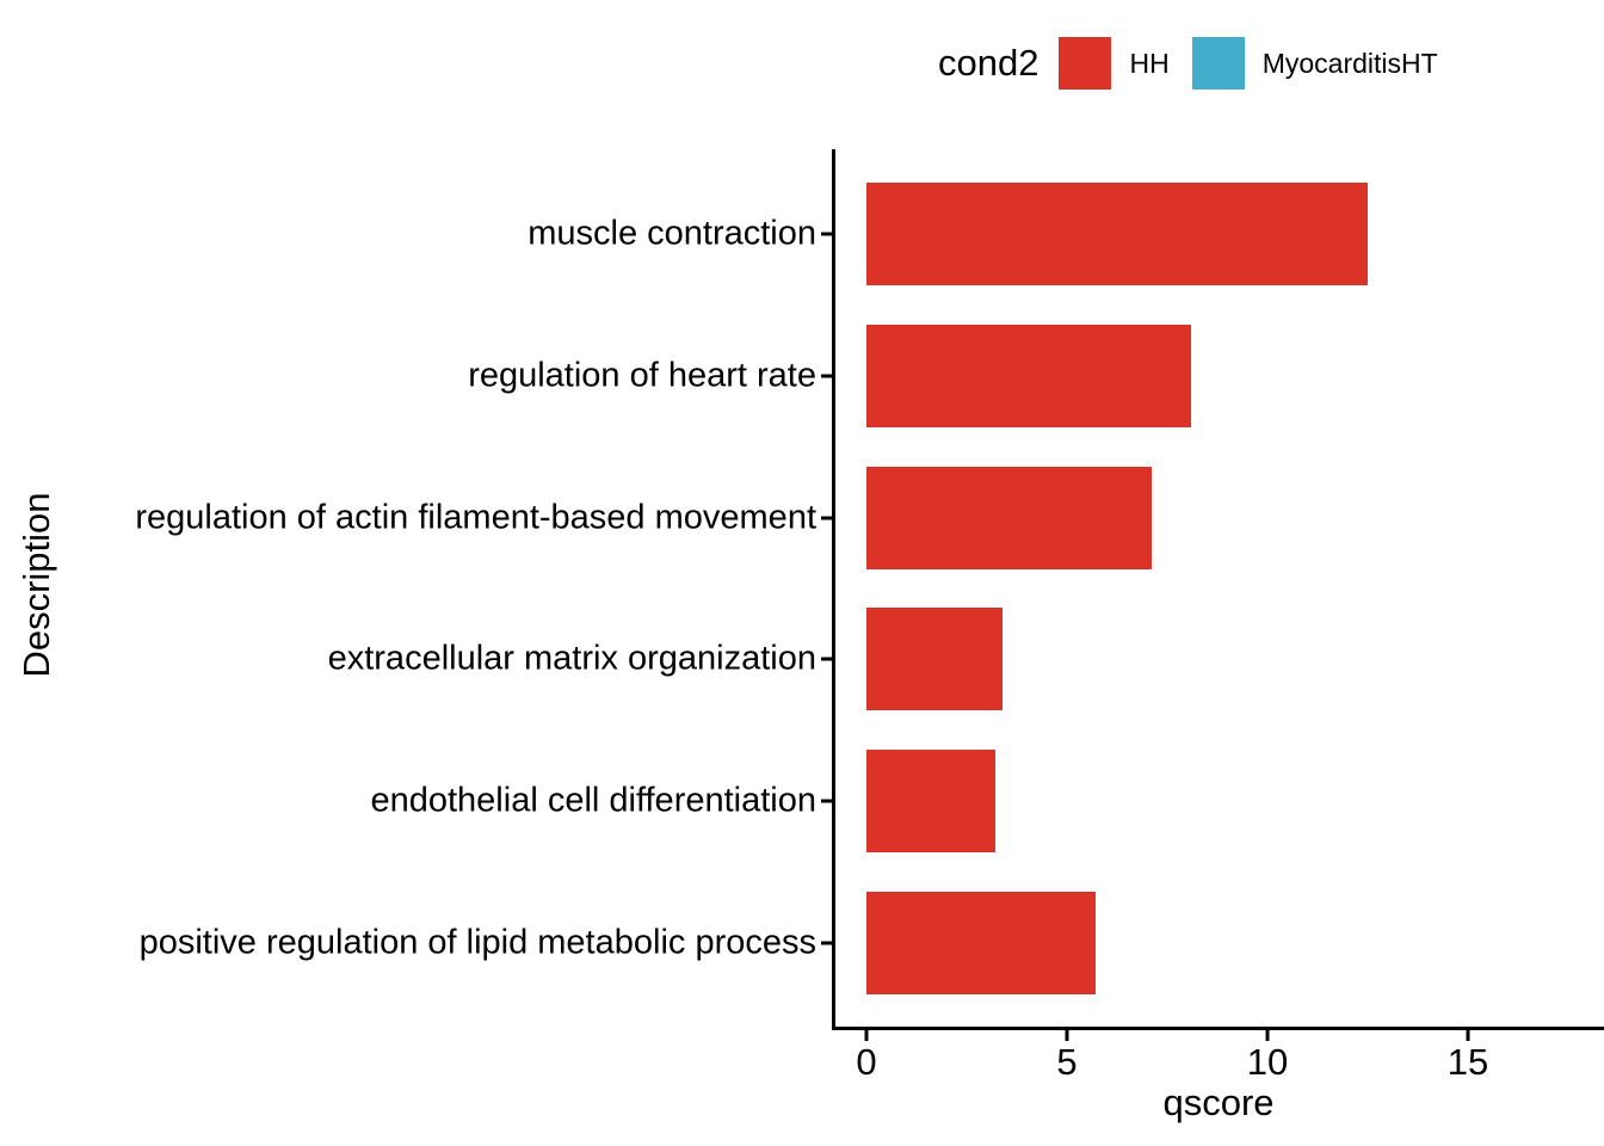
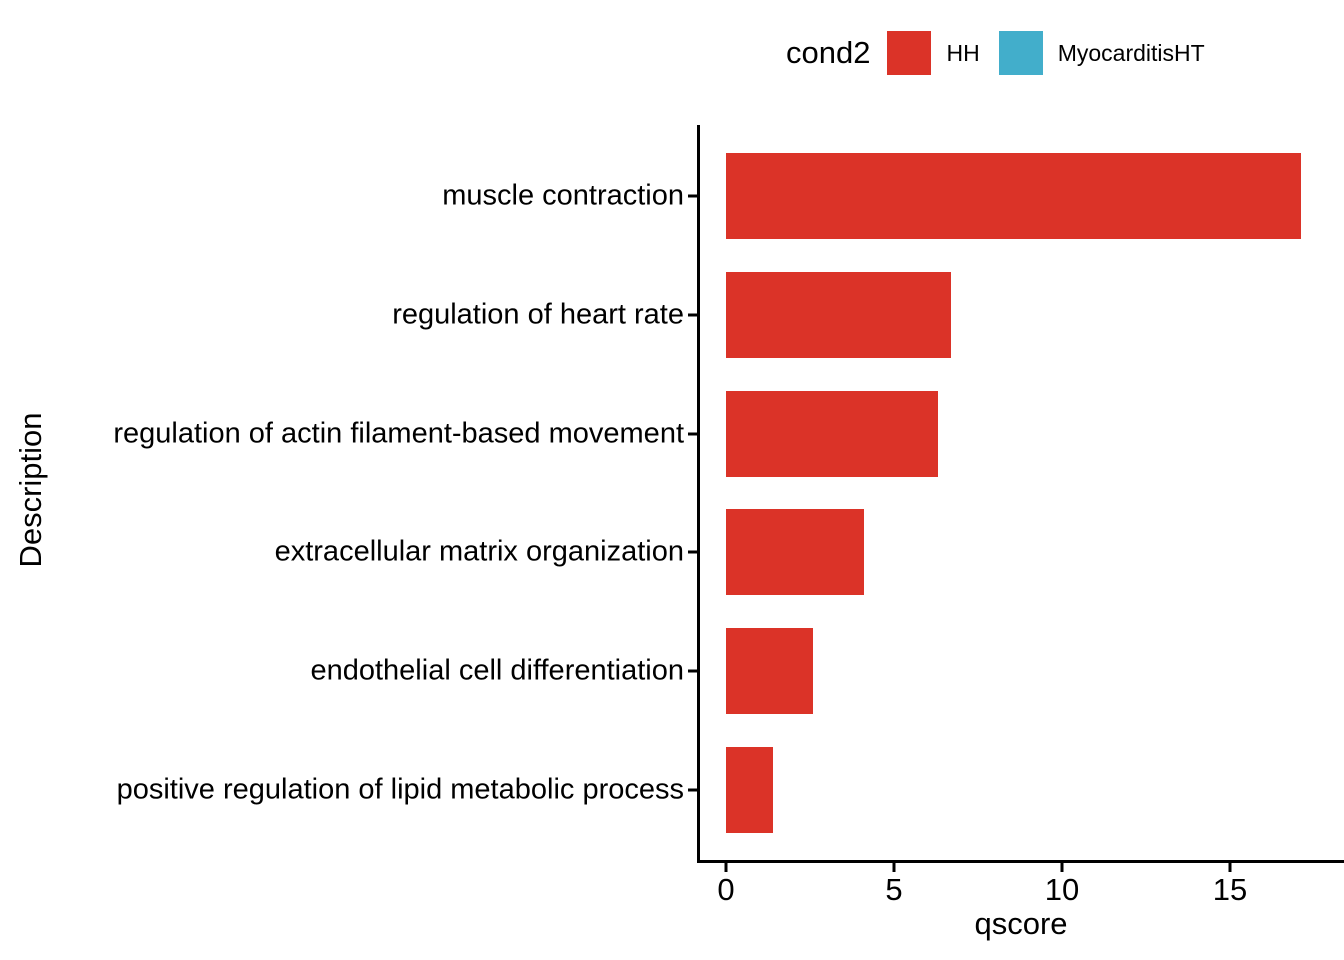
muscle contraction: 12.5 -> 17.1
regulation of heart rate: 8.1 -> 6.7
regulation of actin filament-based movement: 7.1 -> 6.3
extracellular matrix organization: 3.4 -> 4.1
endothelial cell differentiation: 3.2 -> 2.6
positive regulation of lipid metabolic process: 5.7 -> 1.4
